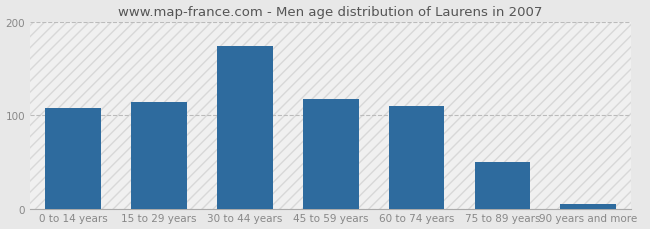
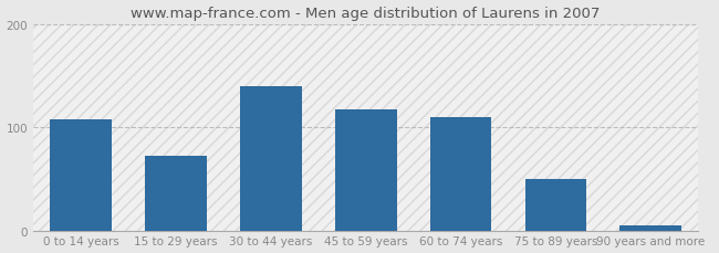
15 to 29 years: 114 -> 72
30 to 44 years: 174 -> 140
